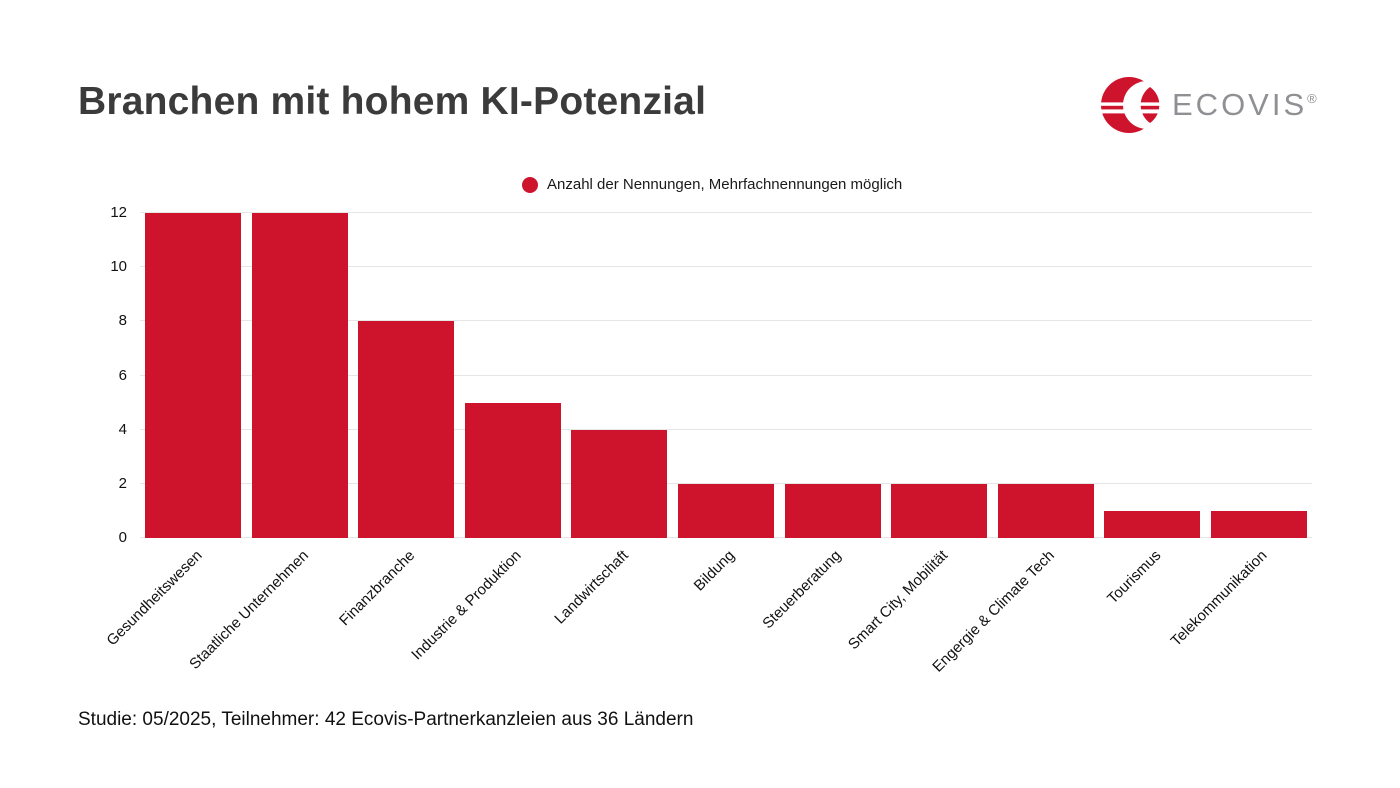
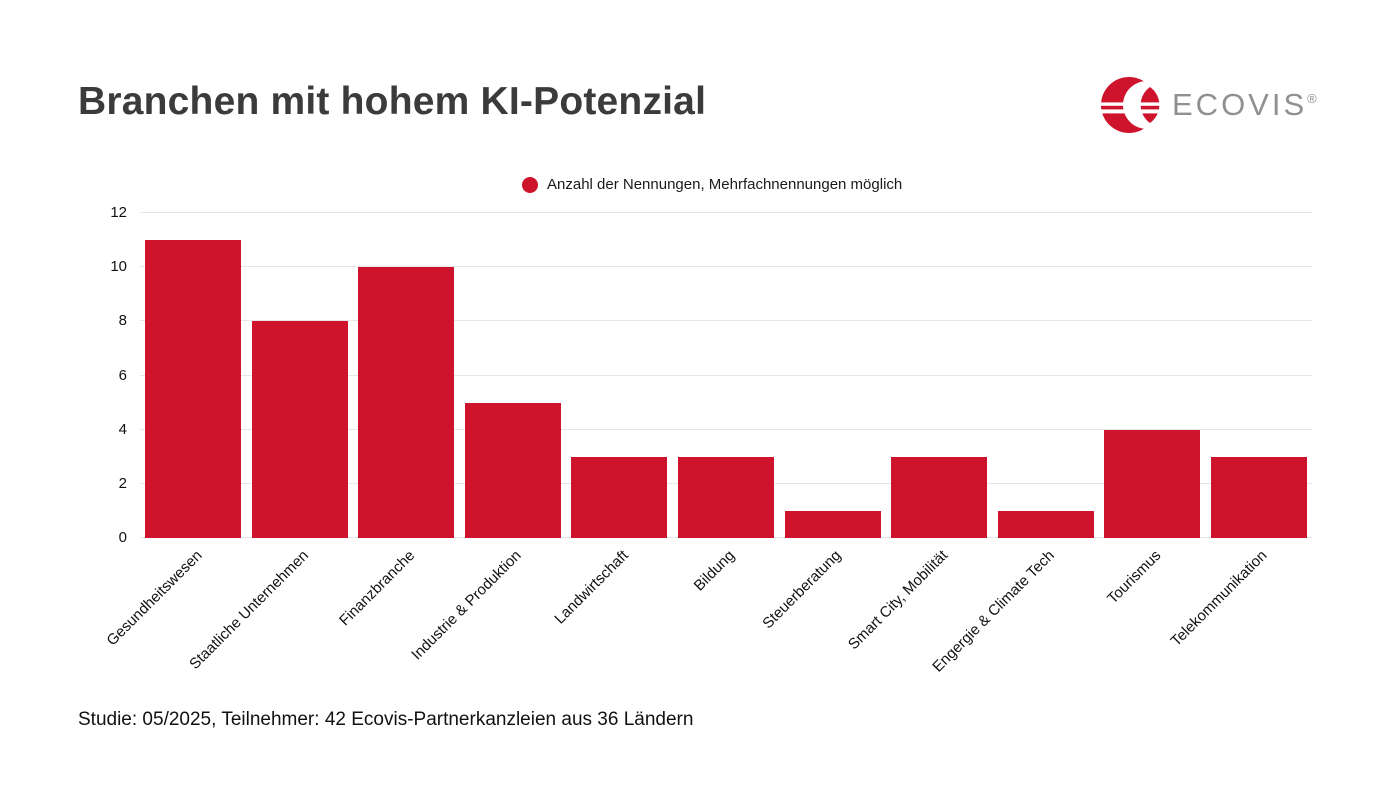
Gesundheitswesen: 12 -> 11
Staatliche Unternehmen: 12 -> 8
Finanzbranche: 8 -> 10
Landwirtschaft: 4 -> 3
Bildung: 2 -> 3
Steuerberatung: 2 -> 1
Smart City, Mobilität: 2 -> 3
Engergie & Climate Tech: 2 -> 1
Tourismus: 1 -> 4
Telekommunikation: 1 -> 3
